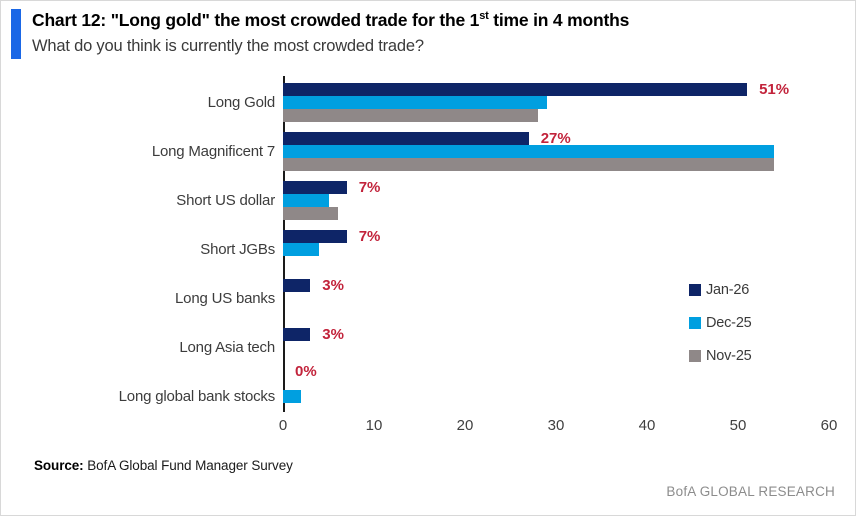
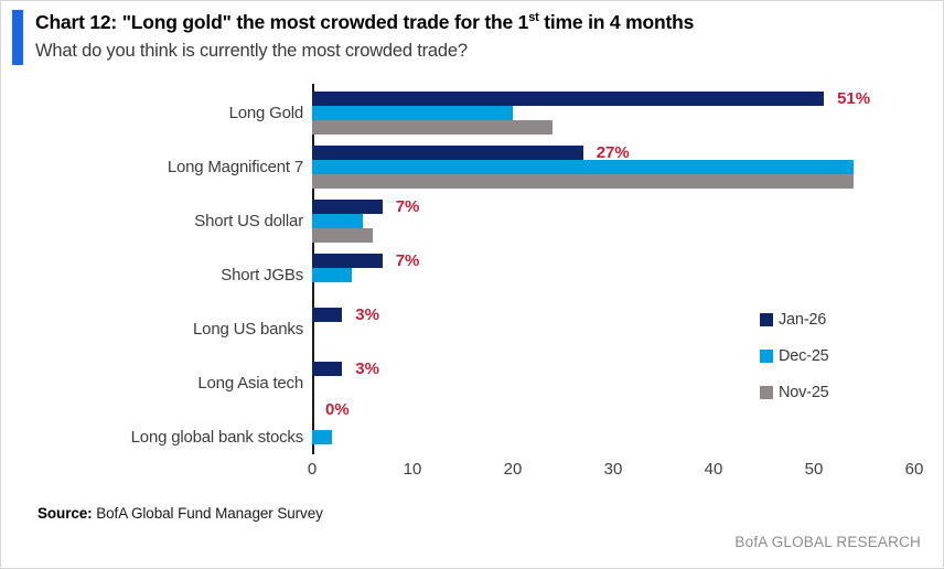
Dec-25/Long Gold: 29 -> 20
Nov-25/Long Gold: 28 -> 24
